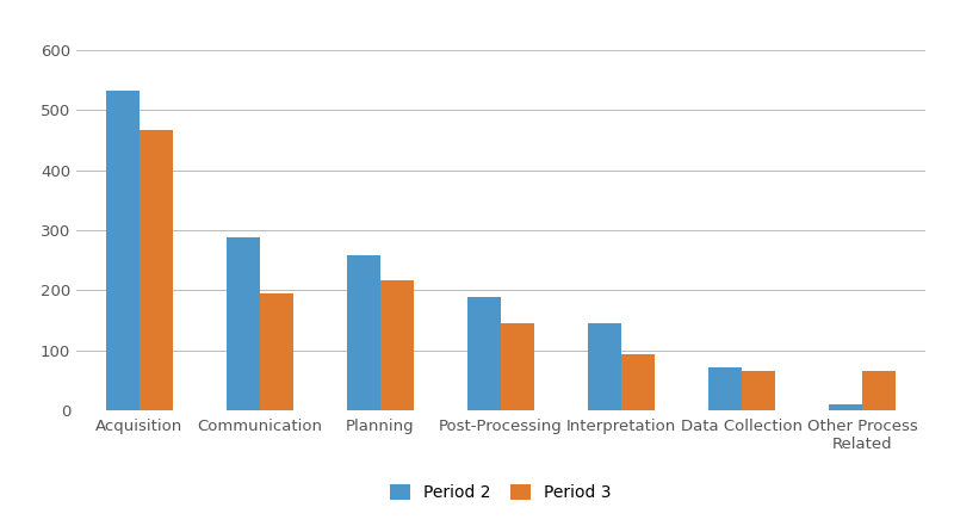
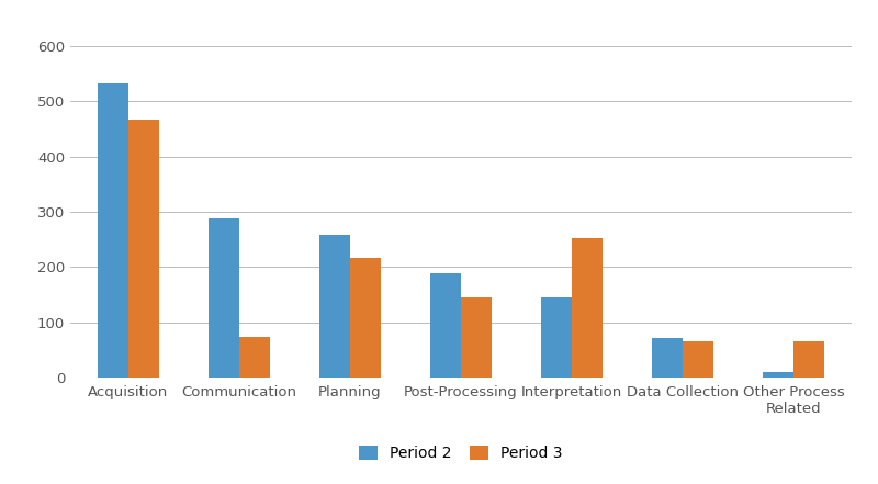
Period 3/Communication: 195 -> 74
Period 3/Interpretation: 94 -> 252
